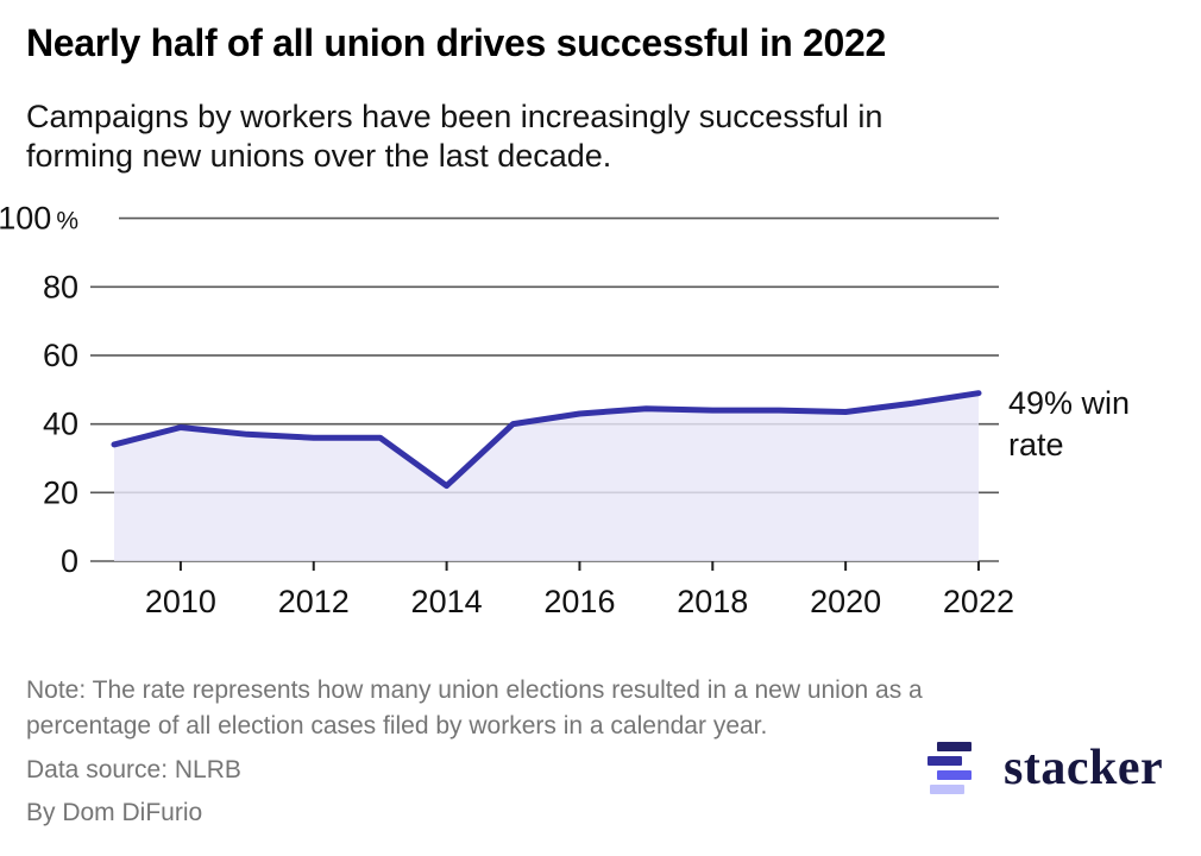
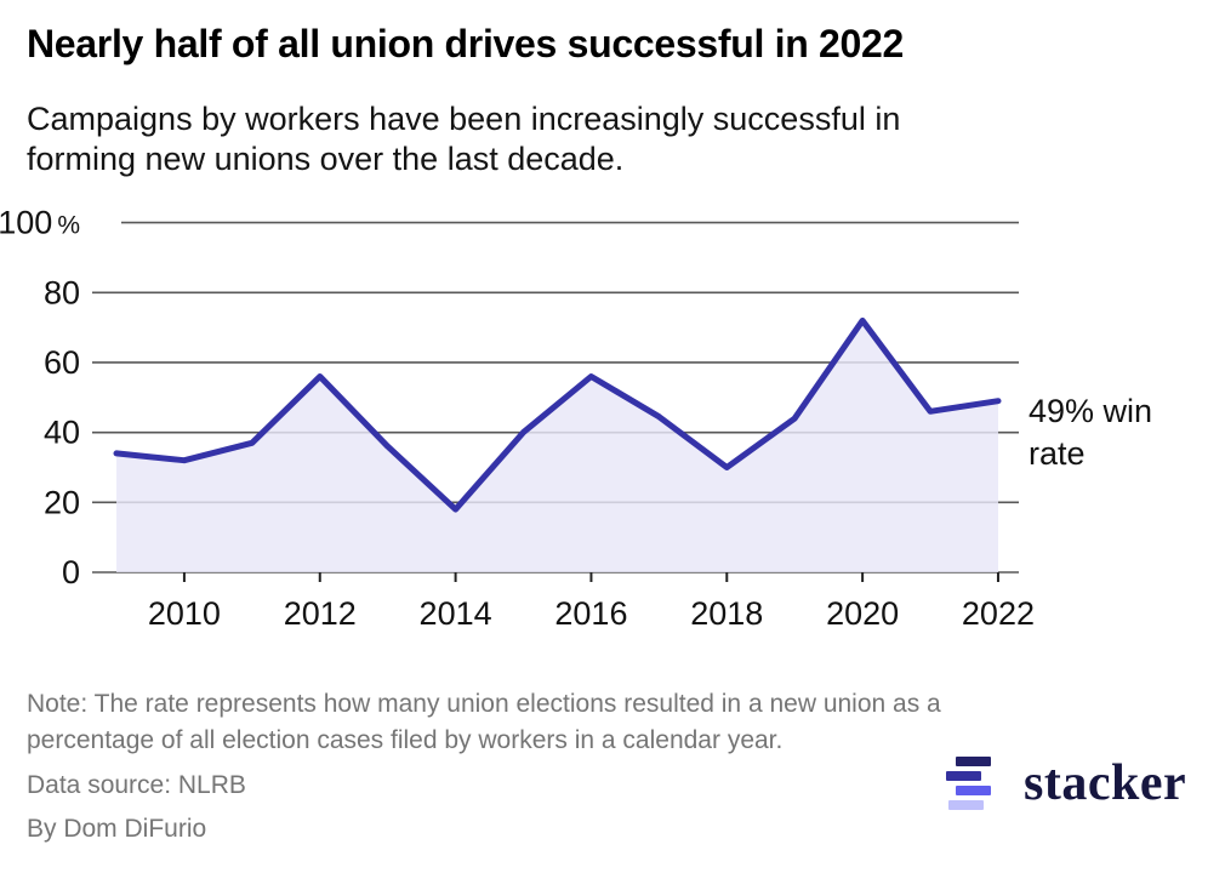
2010: 39 -> 32
2012: 36 -> 56
2014: 22 -> 18
2016: 43 -> 56
2018: 44 -> 30
2020: 44 -> 72
